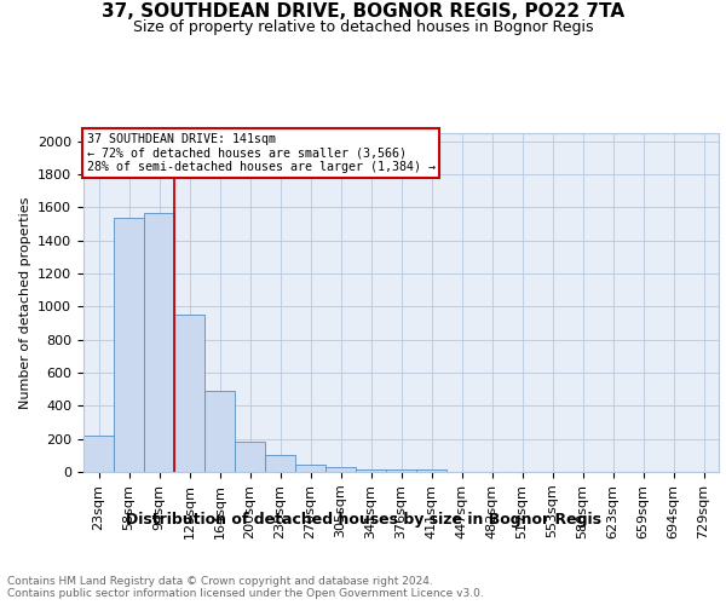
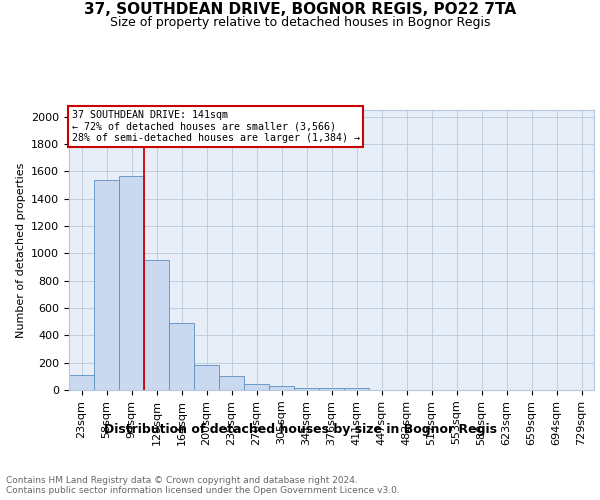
23sqm: 220 -> 110
